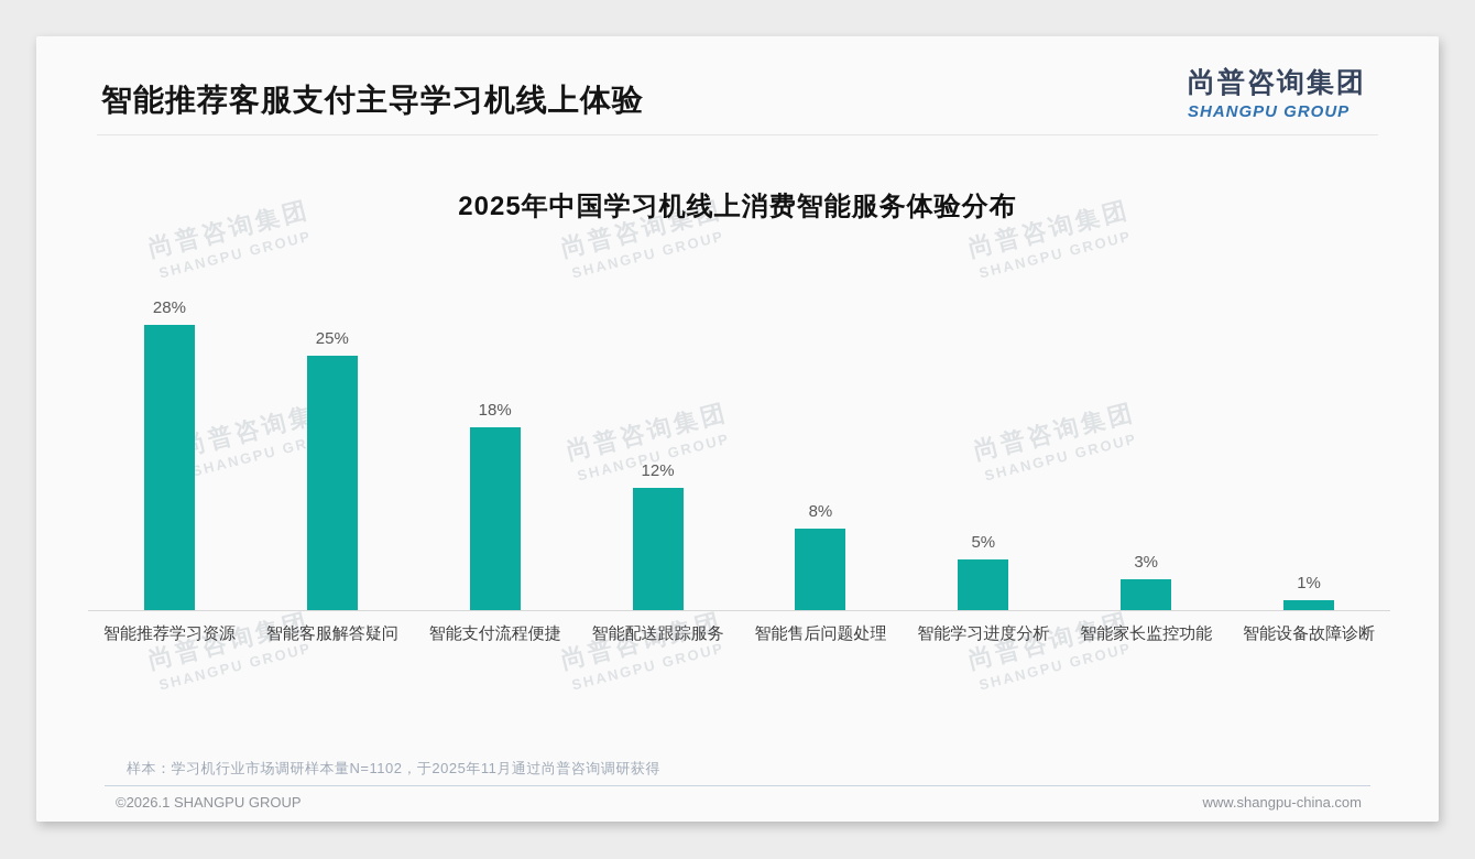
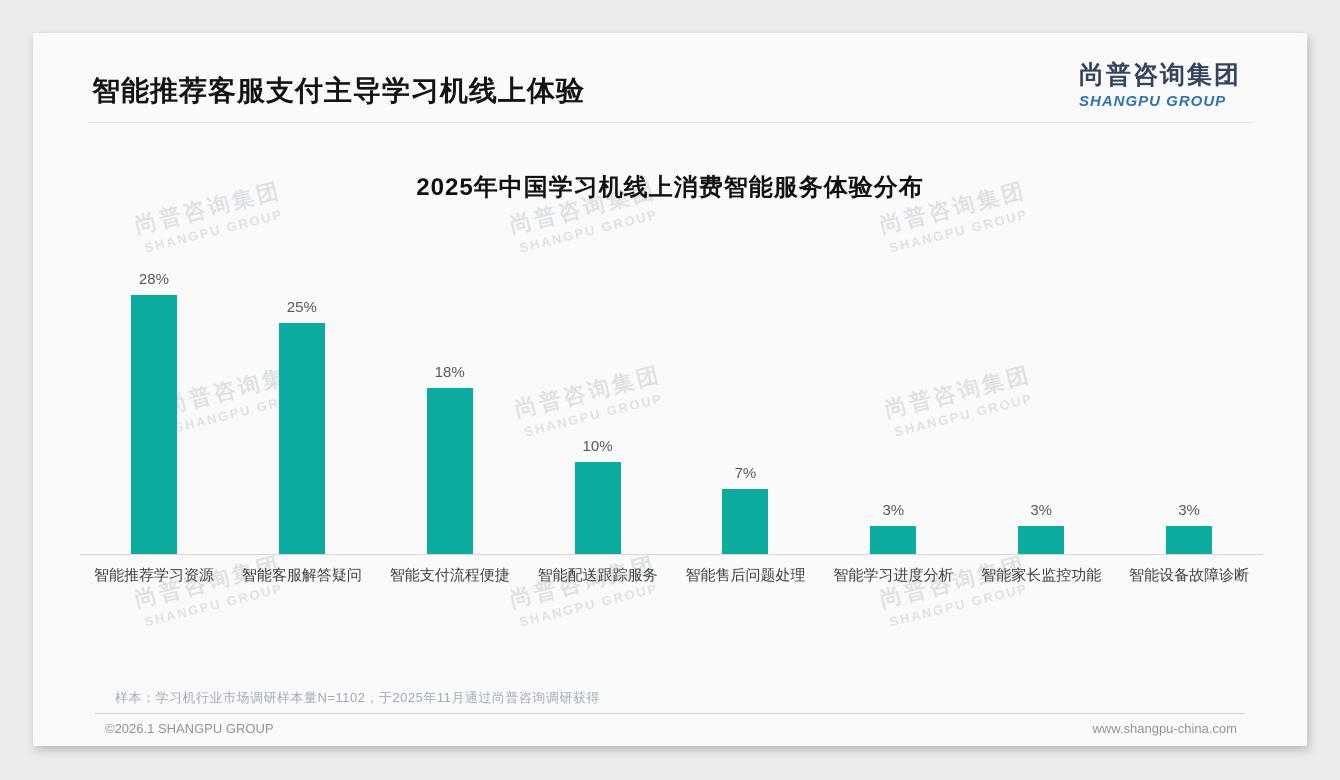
智能配送跟踪服务: 12% -> 10%
智能售后问题处理: 8% -> 7%
智能学习进度分析: 5% -> 3%
智能设备故障诊断: 1% -> 3%
